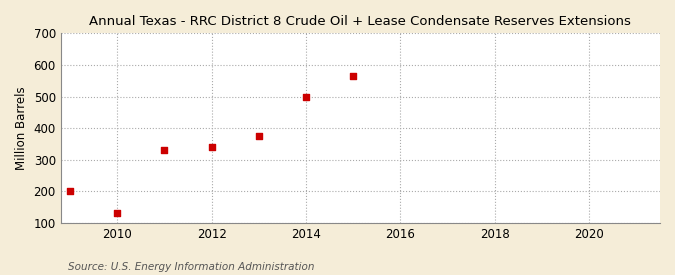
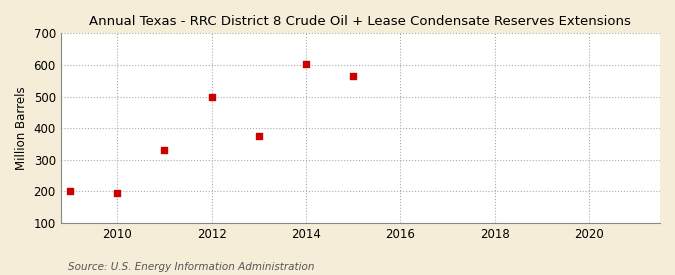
2010: 130 -> 195
2012: 340 -> 500
2014: 500 -> 603
